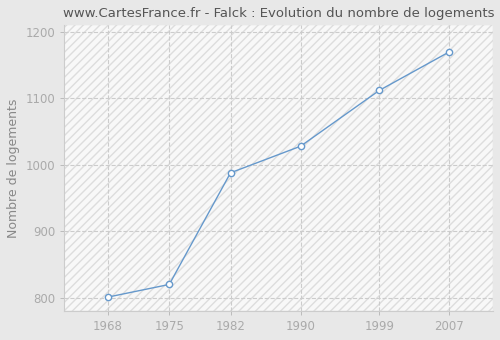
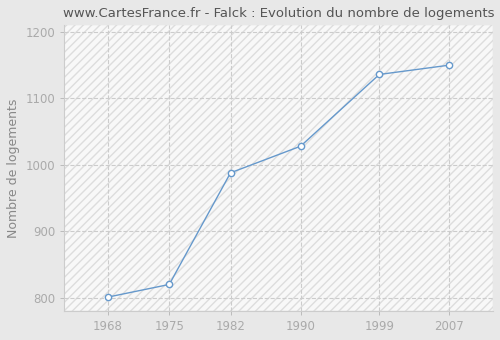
1999: 1112 -> 1136
2007: 1170 -> 1150
